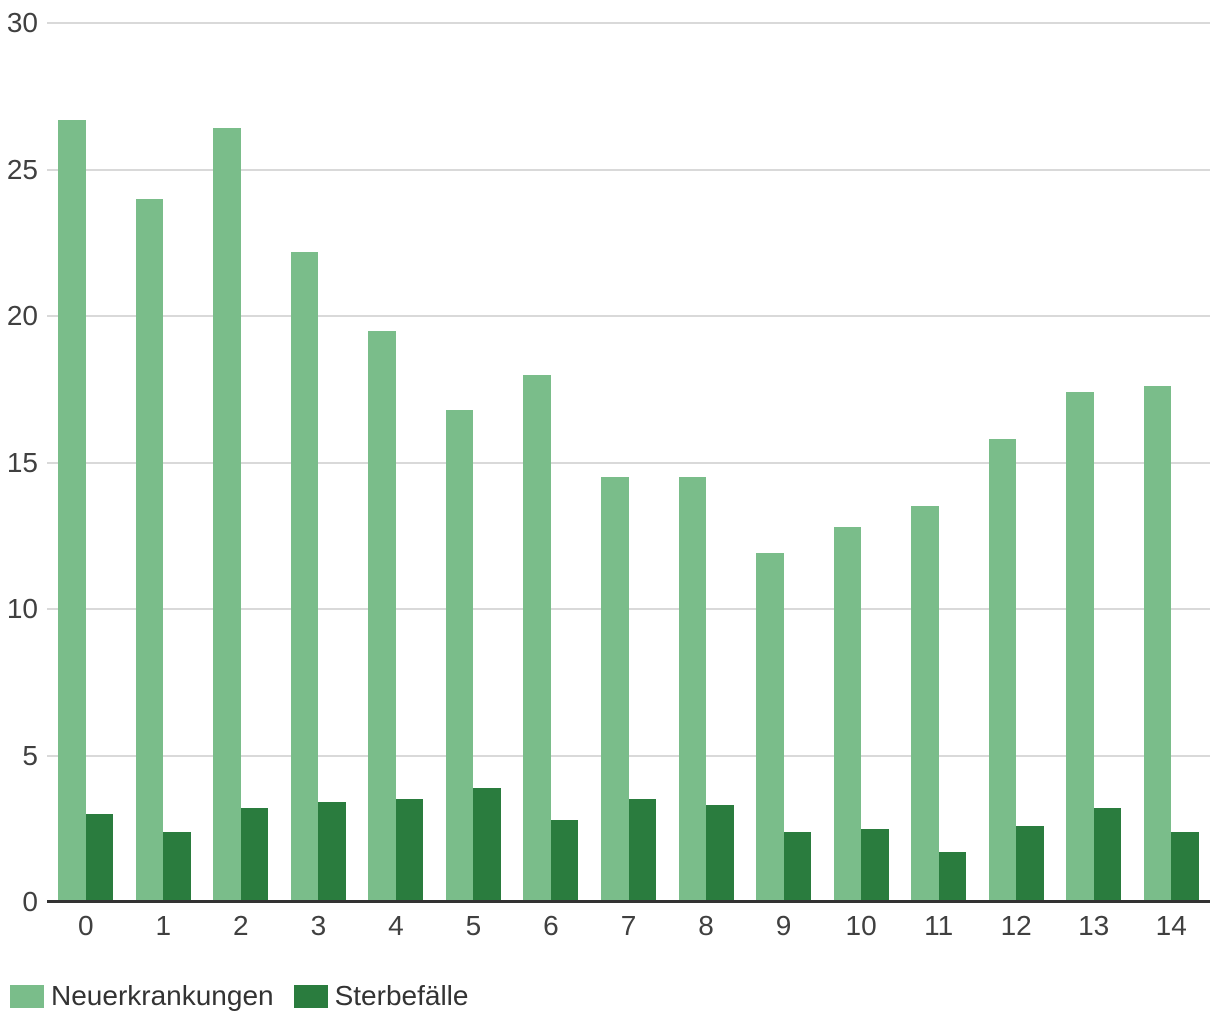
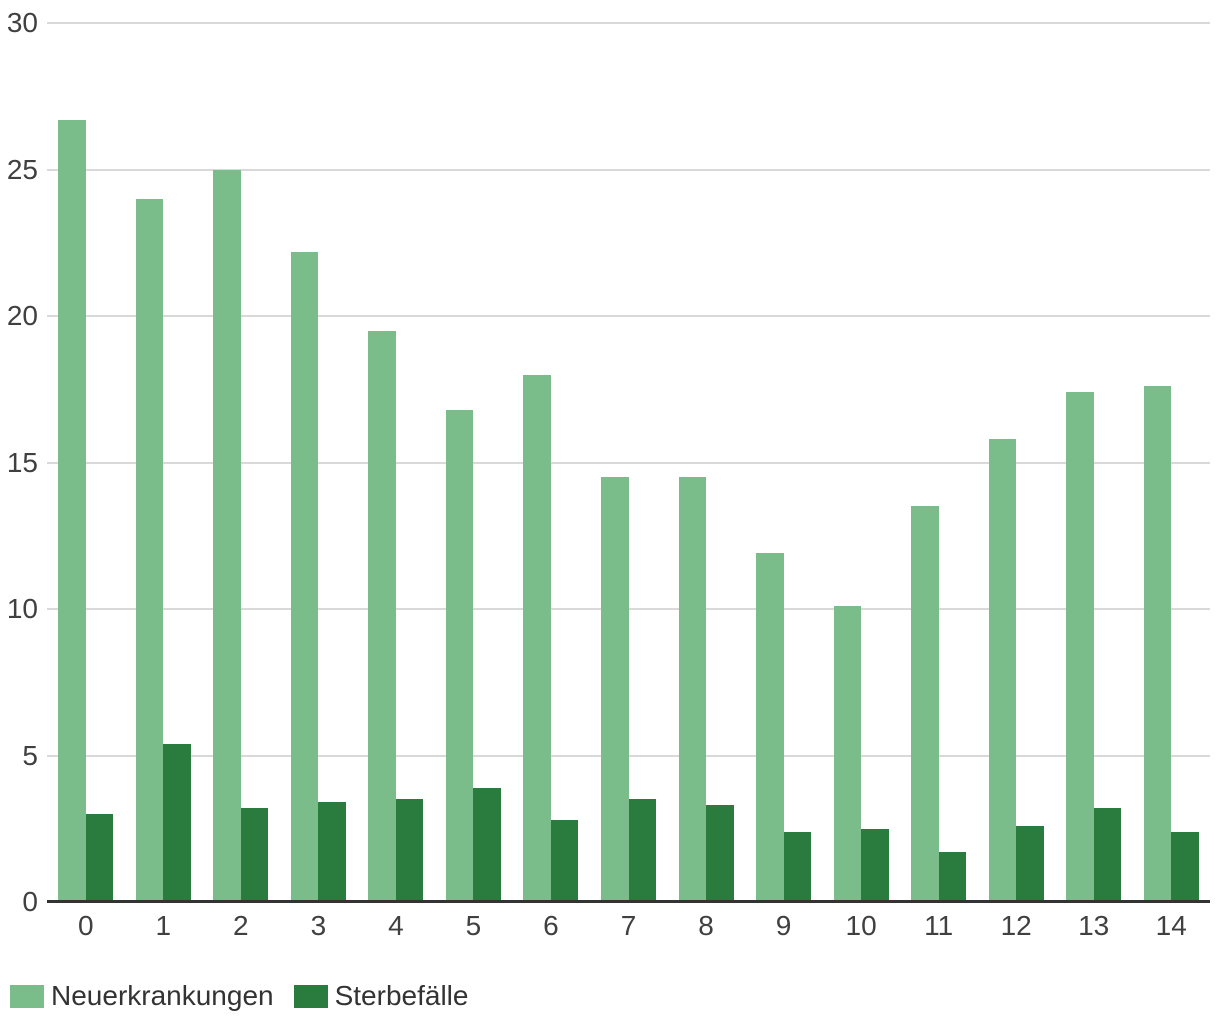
Sterbefälle/1: 2.4 -> 5.4
Neuerkrankungen/2: 26.4 -> 25.0
Neuerkrankungen/10: 12.8 -> 10.1
